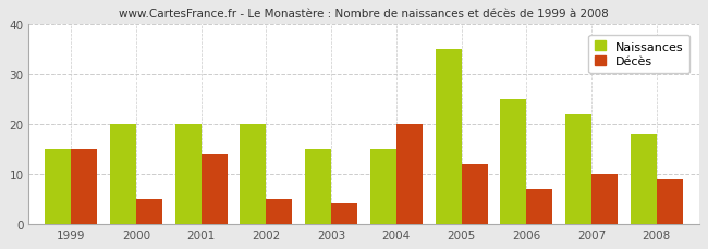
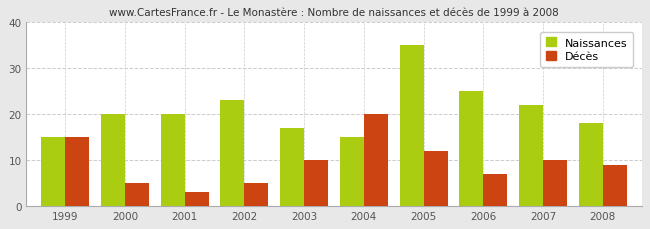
Décès/2001: 14 -> 3
Naissances/2002: 20 -> 23
Naissances/2003: 15 -> 17
Décès/2003: 4 -> 10
